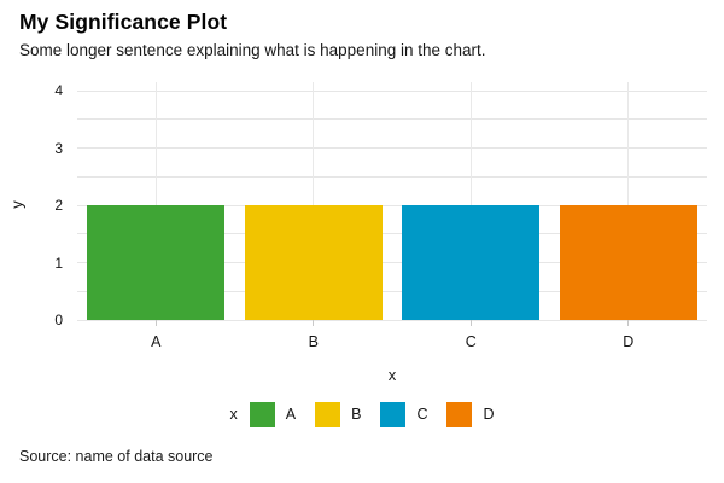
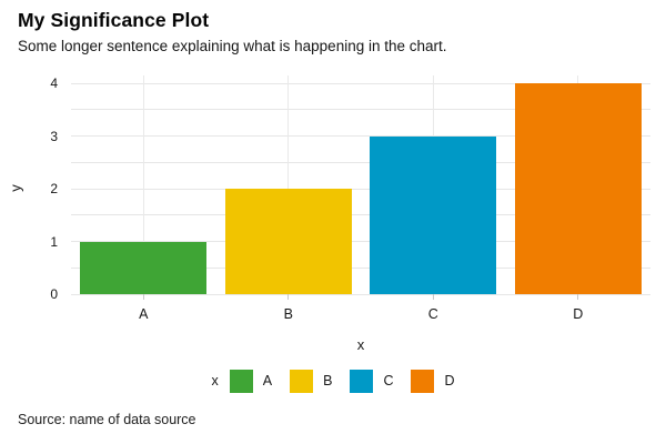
A: 2 -> 1
C: 2 -> 3
D: 2 -> 4
